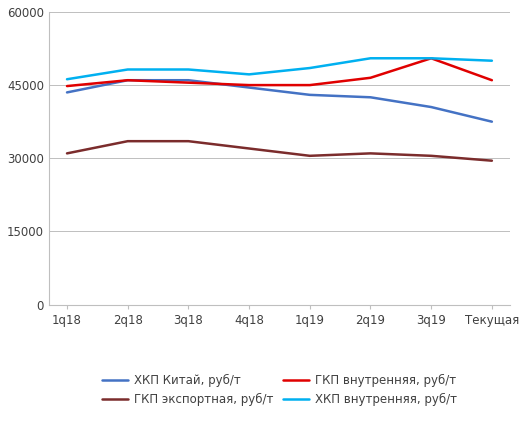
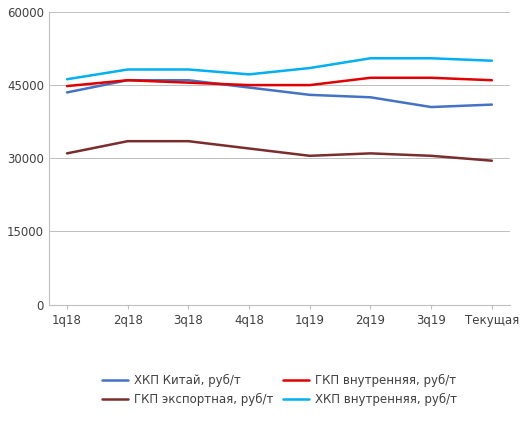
ГКП внутренняя, руб/т/3q19: 50500 -> 46500
ХКП Китай, руб/т/Текущая: 37500 -> 41000
